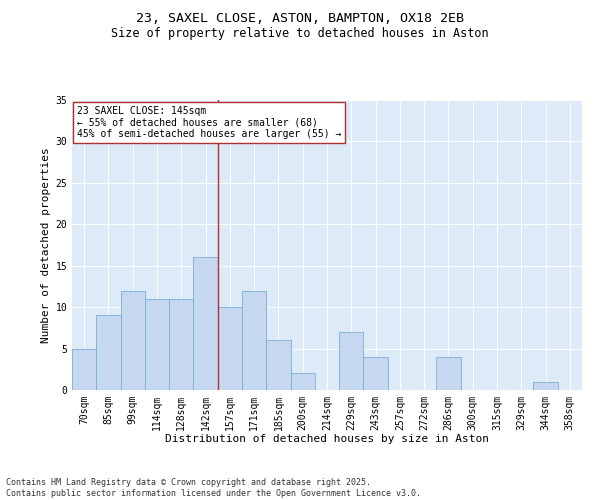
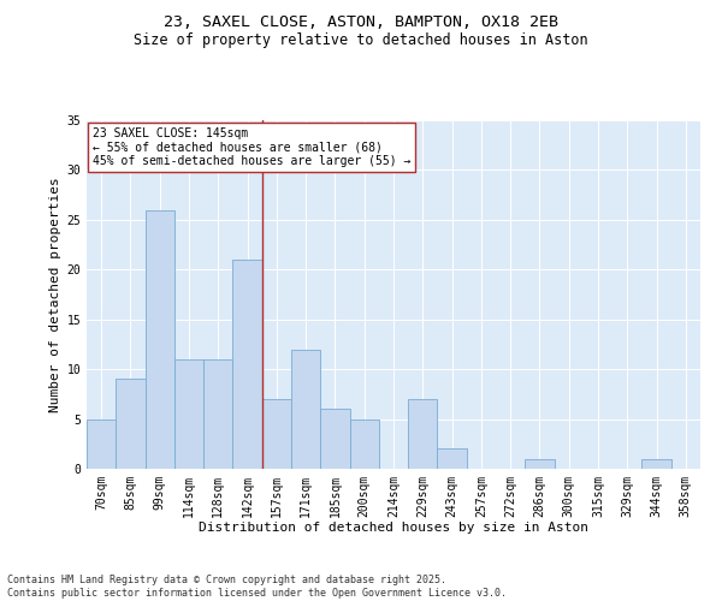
99sqm: 12 -> 26
142sqm: 16 -> 21
157sqm: 10 -> 7
200sqm: 2 -> 5
243sqm: 4 -> 2
286sqm: 4 -> 1
